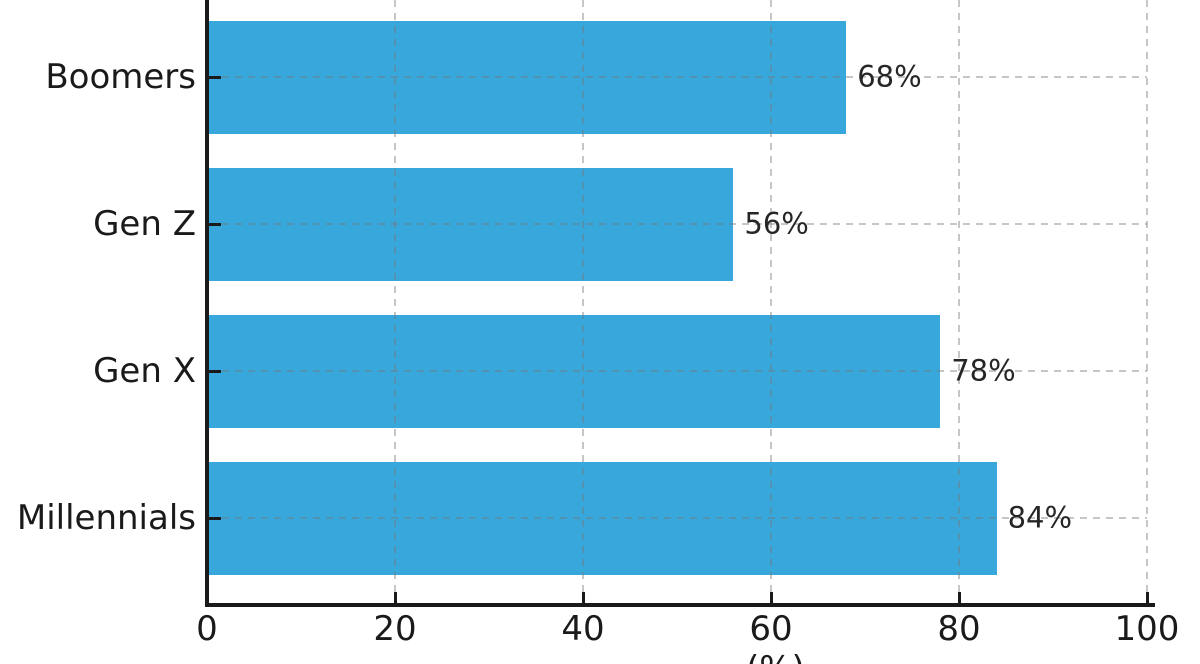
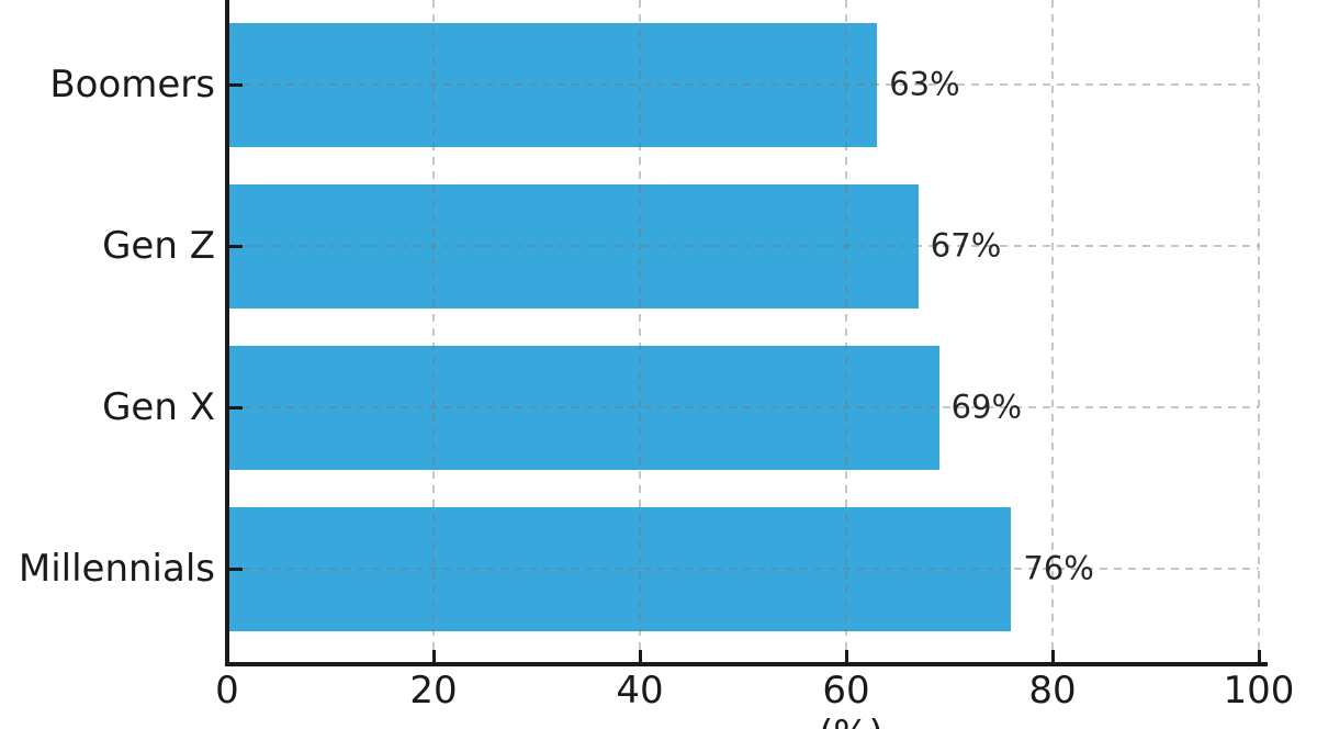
Boomers: 68% -> 63%
Gen Z: 56% -> 67%
Gen X: 78% -> 69%
Millennials: 84% -> 76%
